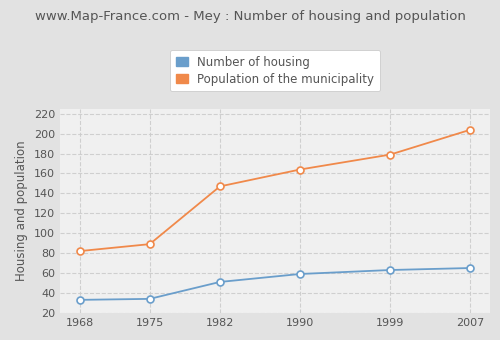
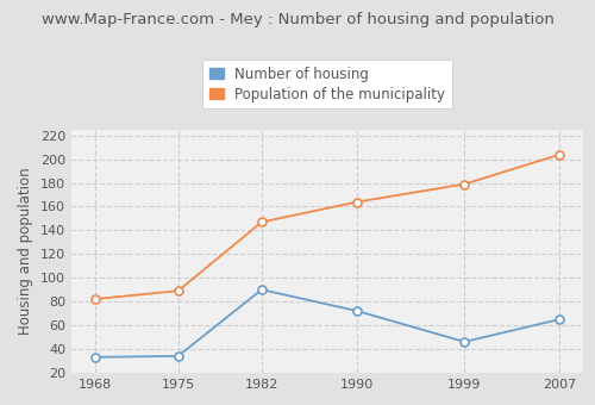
Number of housing/1982: 51 -> 90
Number of housing/1990: 59 -> 72
Number of housing/1999: 63 -> 46
